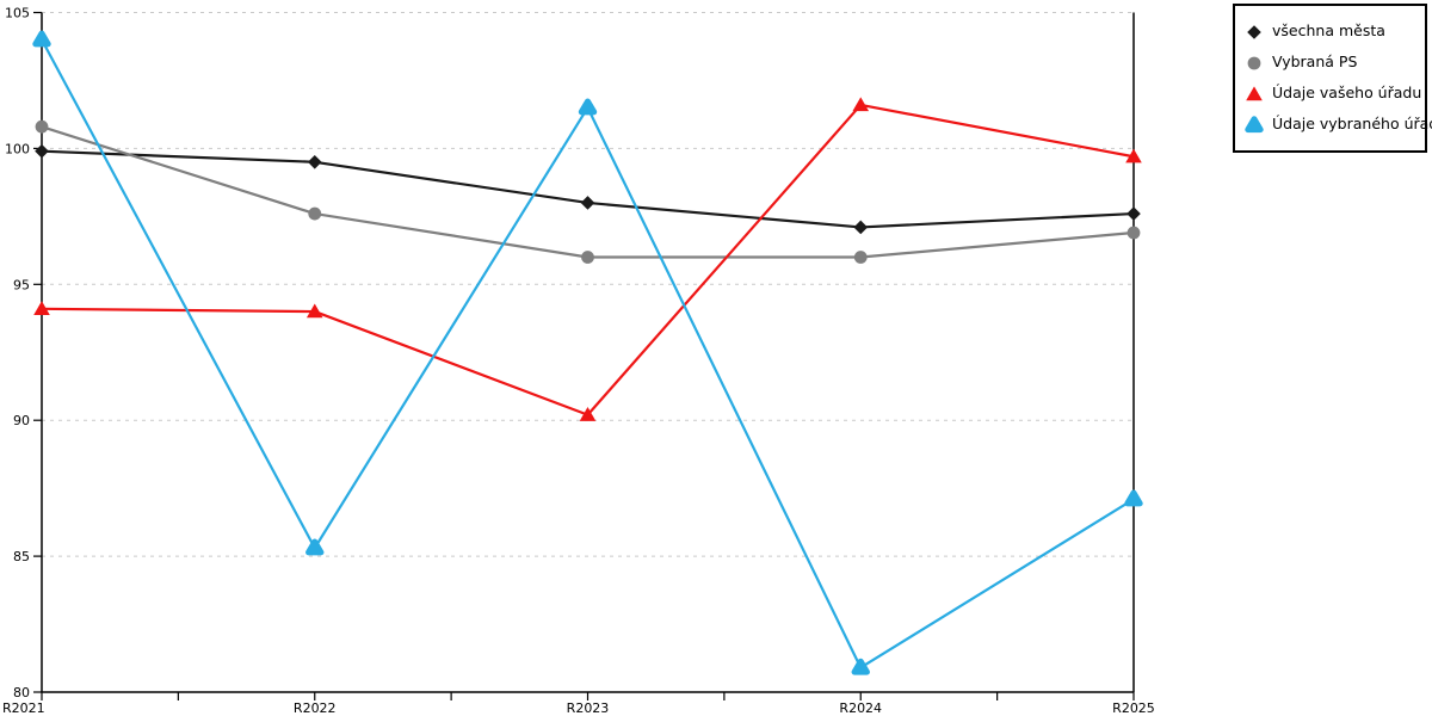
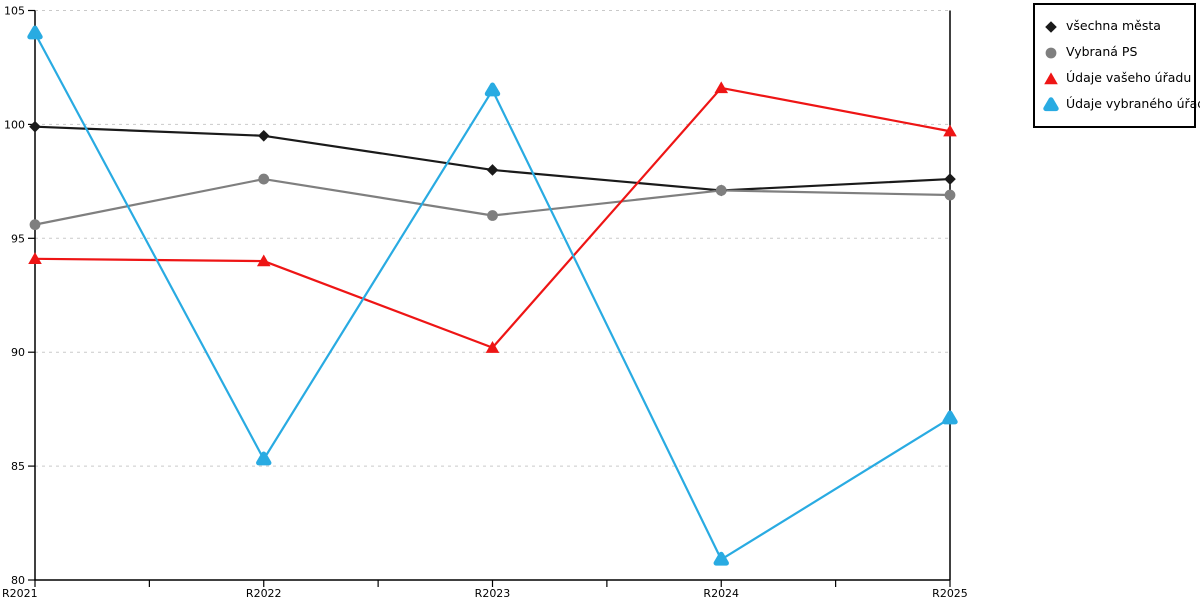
Vybraná PS/R2021: 100.8 -> 95.6
Vybraná PS/R2024: 96.0 -> 97.1
